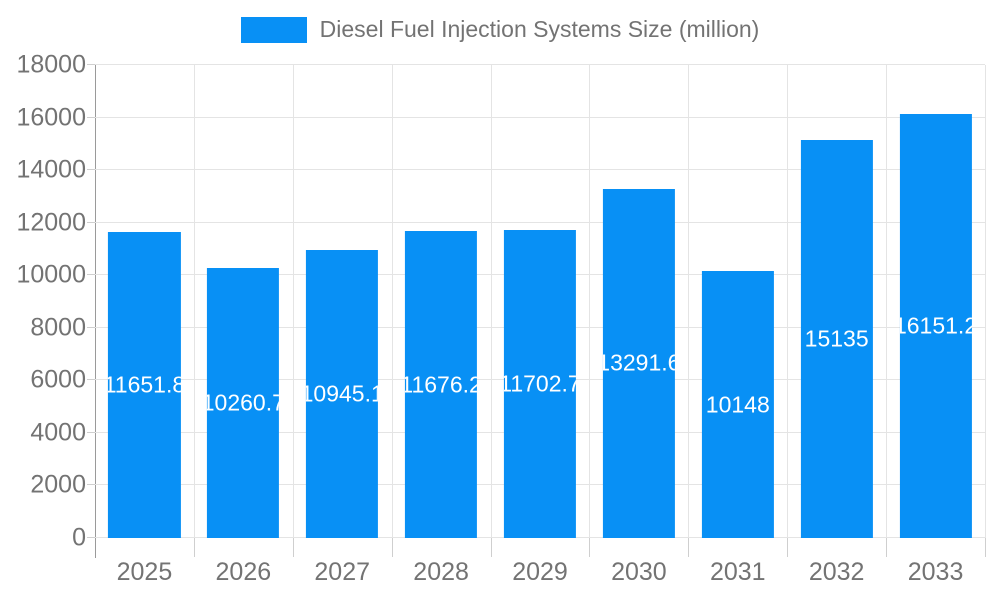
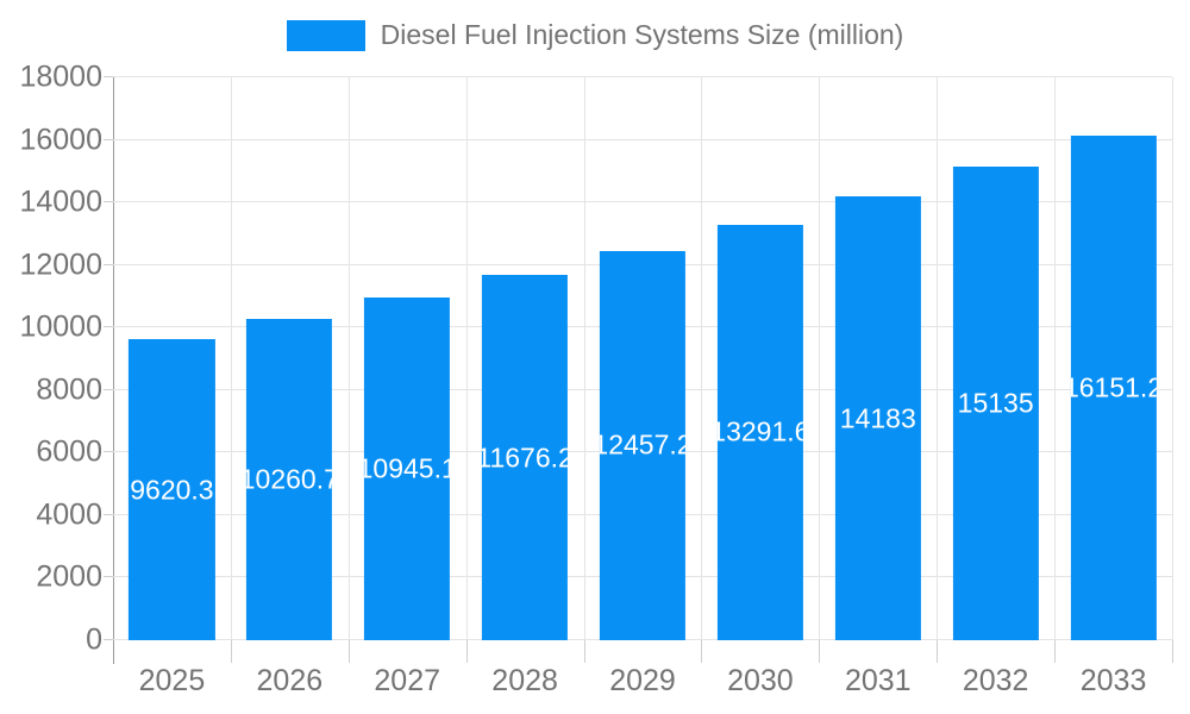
2025: 11651.8 -> 9620.3
2029: 11702.7 -> 12457.2
2031: 10148 -> 14183
